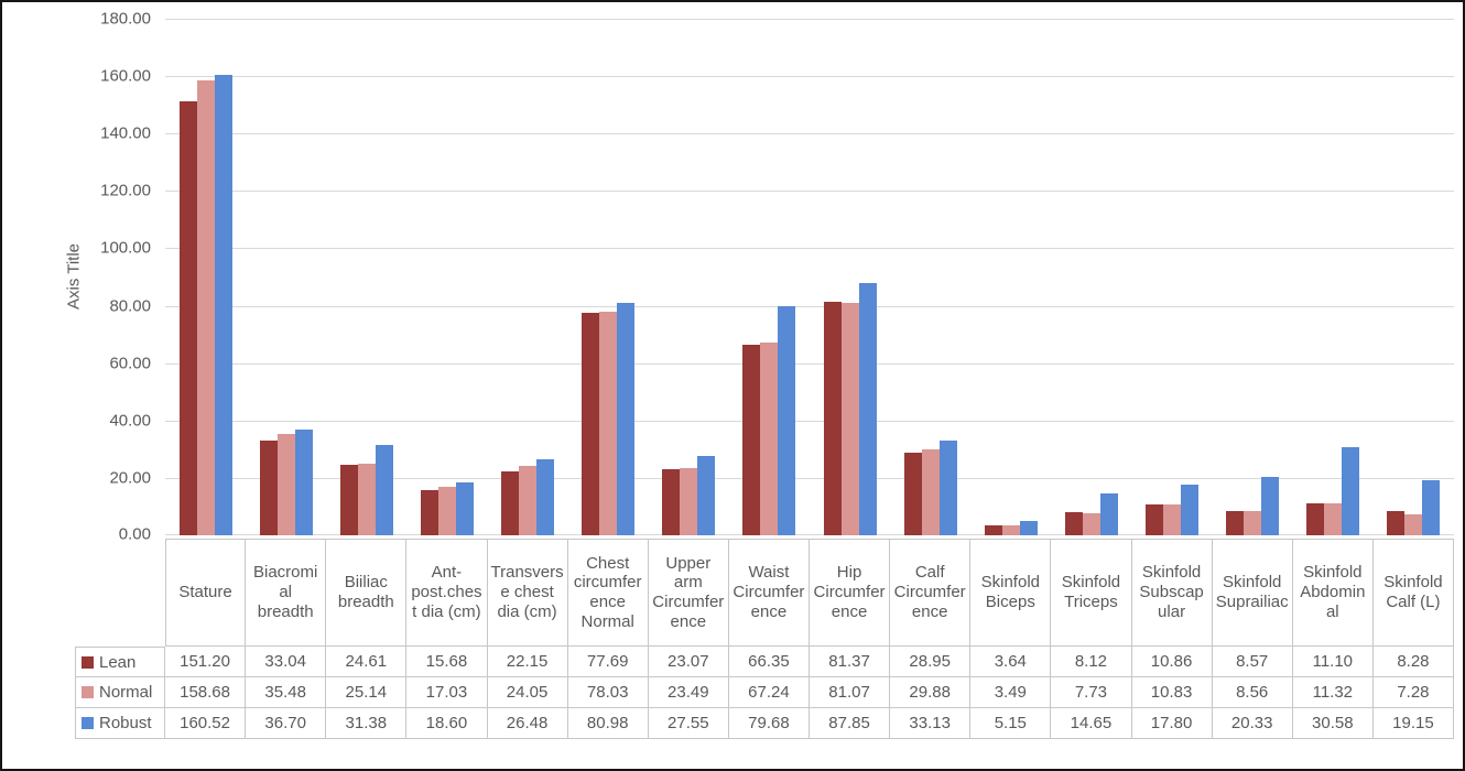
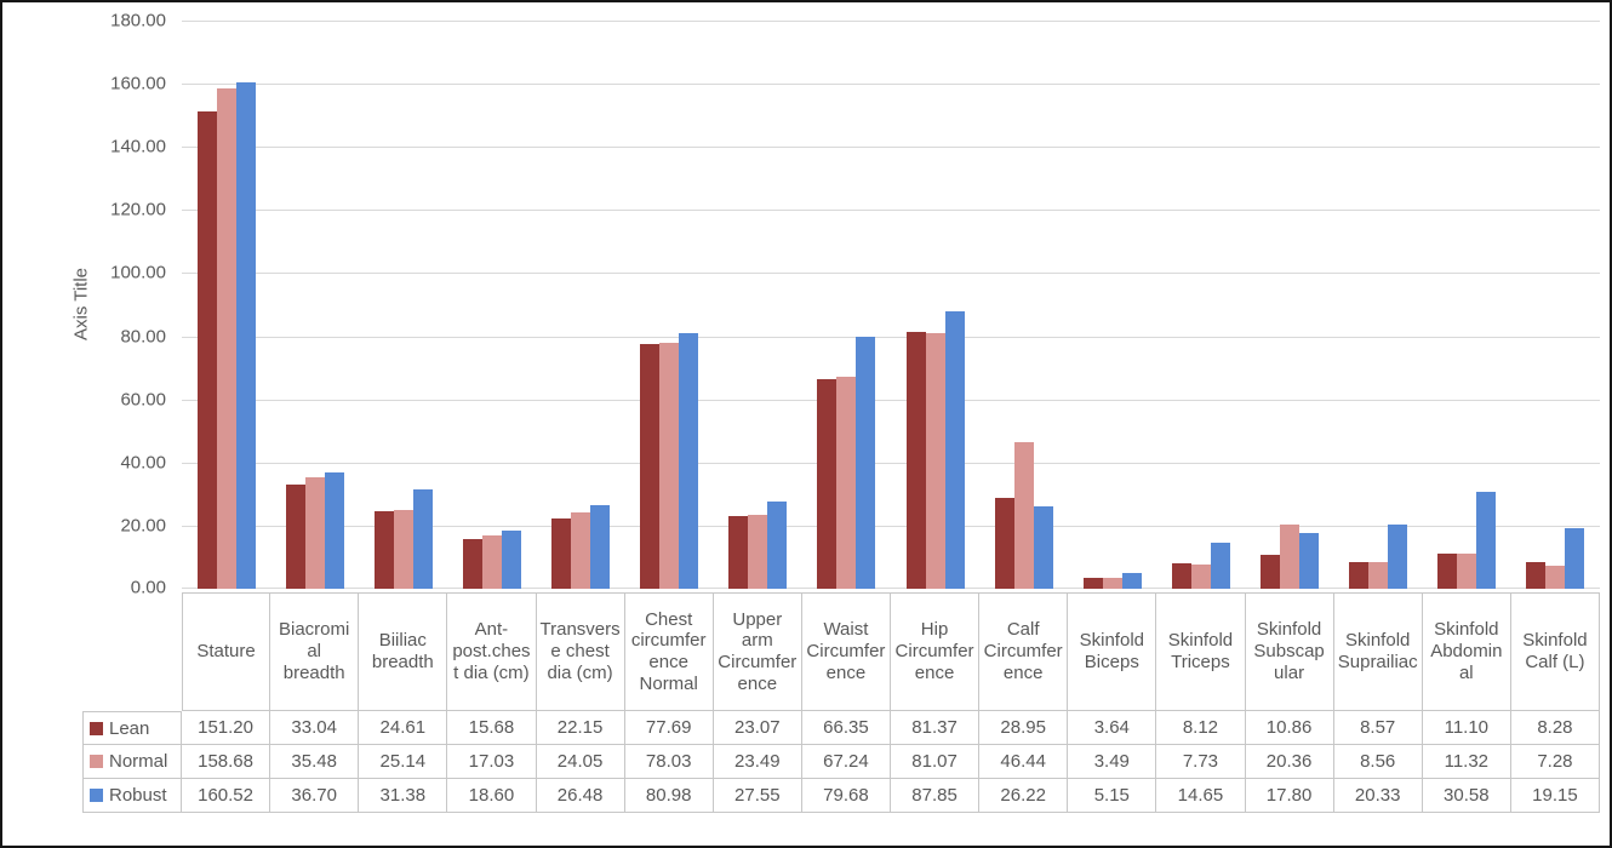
Normal/Calf Circumference: 29.88 -> 46.44
Robust/Calf Circumference: 33.13 -> 26.22
Normal/Skinfold Subscapular: 10.83 -> 20.36
